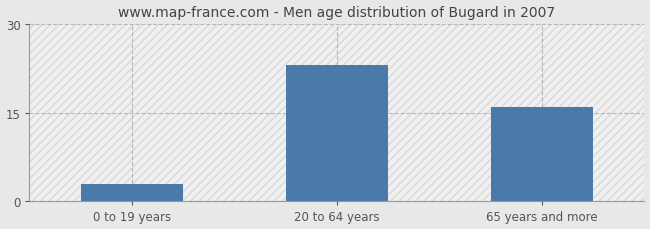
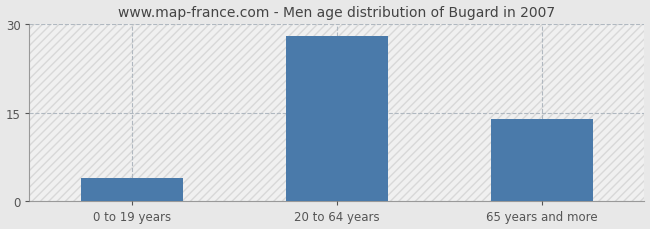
0 to 19 years: 3 -> 4
20 to 64 years: 23 -> 28
65 years and more: 16 -> 14
